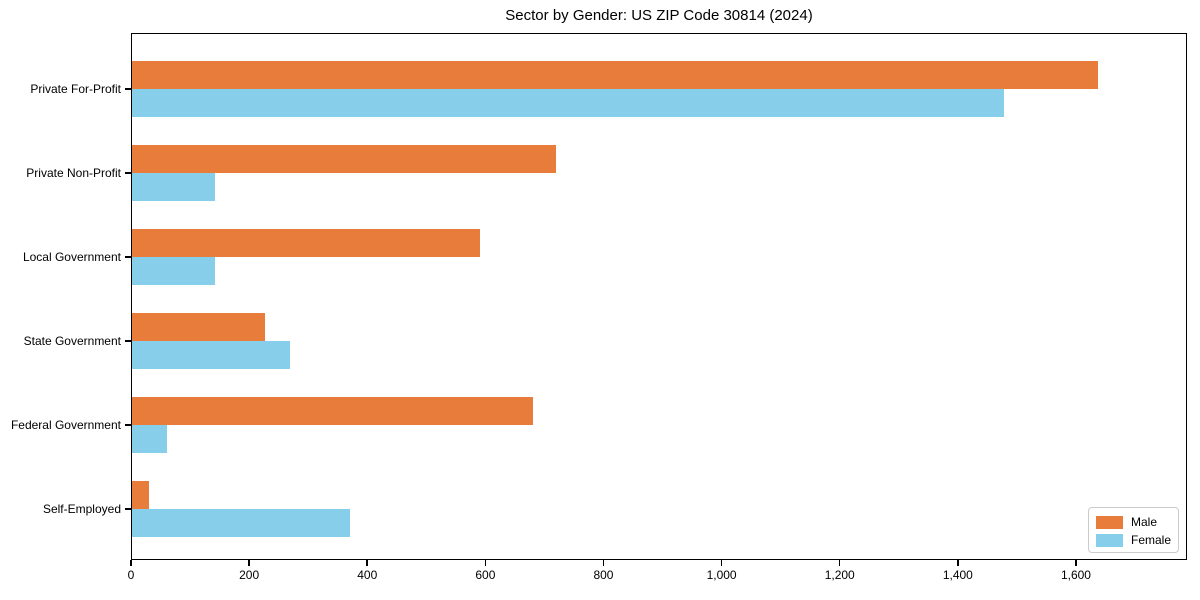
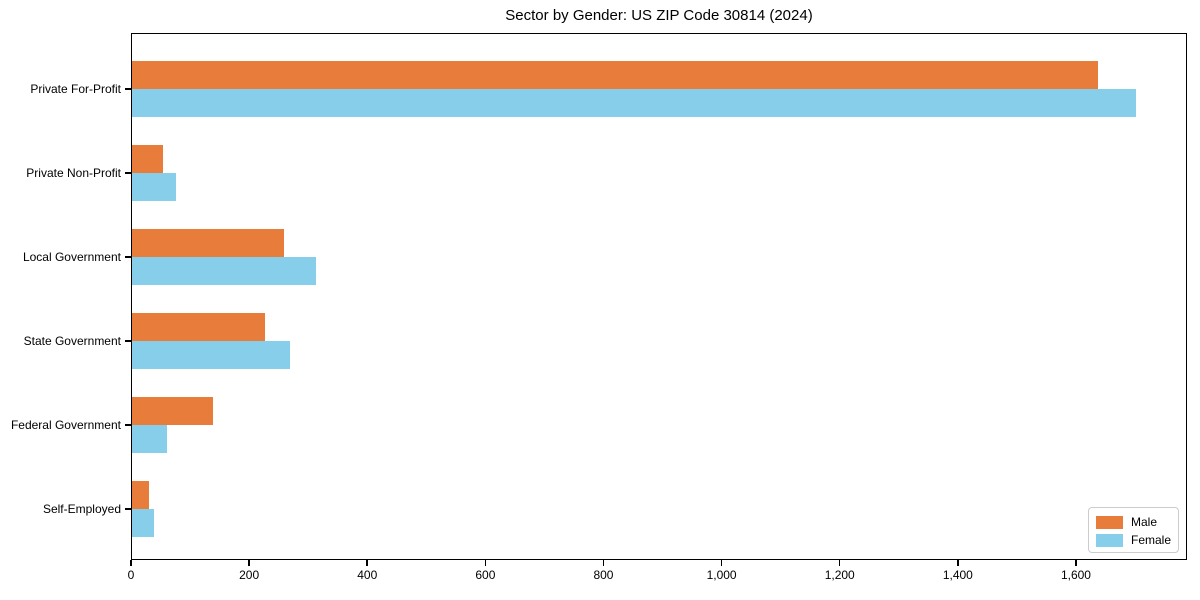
Female/Private For-Profit: 1480 -> 1700
Male/Private Non-Profit: 720 -> 50
Female/Private Non-Profit: 140 -> 80
Male/Local Government: 590 -> 260
Female/Local Government: 140 -> 310
Male/Federal Government: 680 -> 140
Female/Self-Employed: 370 -> 40
